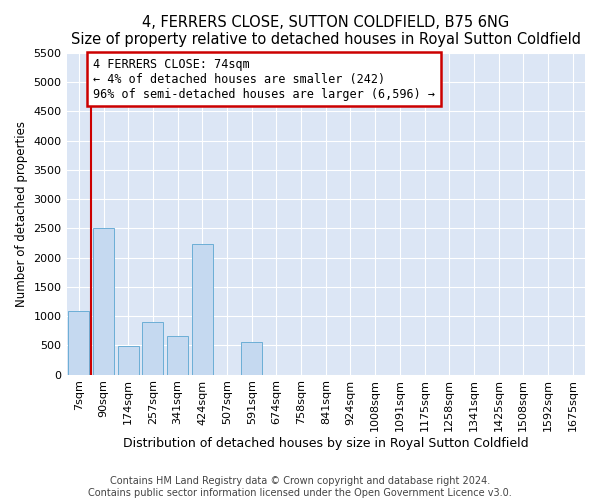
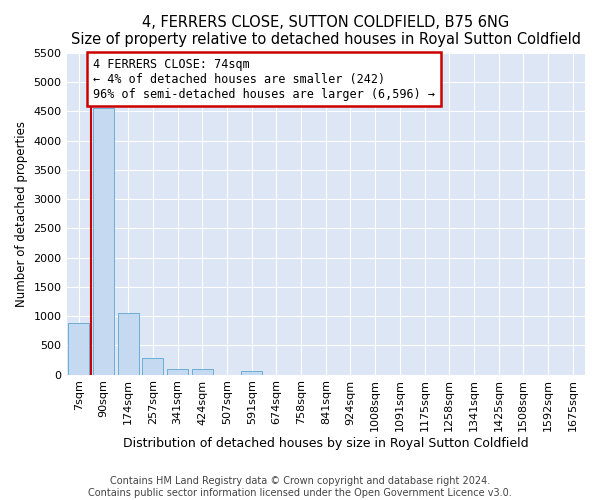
7sqm: 1080 -> 880
90sqm: 2500 -> 4560
174sqm: 480 -> 1060
257sqm: 900 -> 290
341sqm: 660 -> 90
424sqm: 2240 -> 90
591sqm: 560 -> 60
